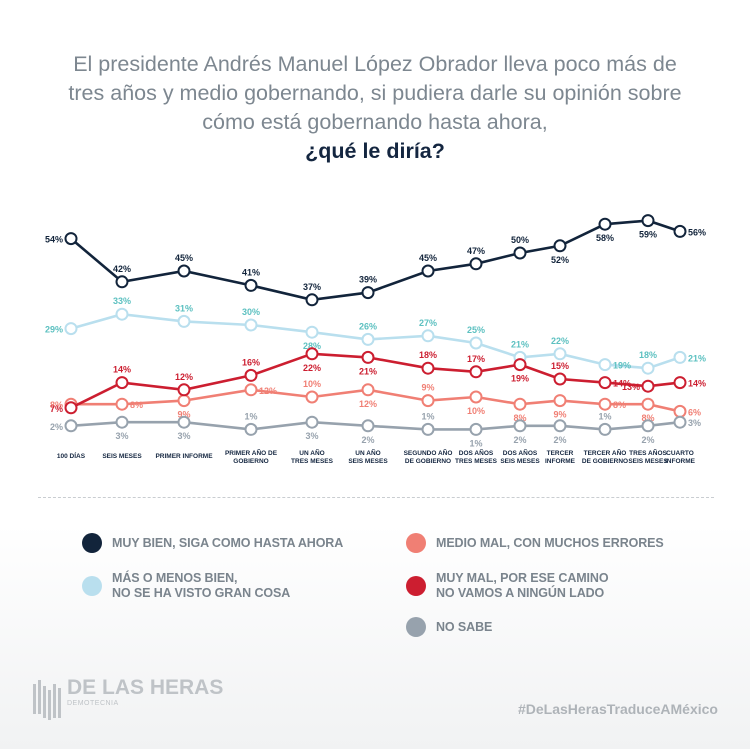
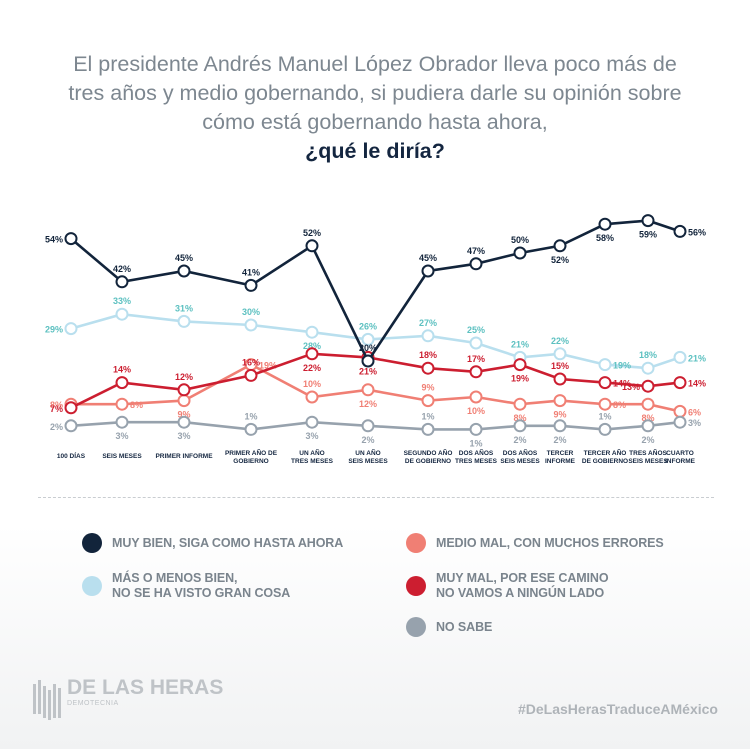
MEDIO MAL, CON MUCHOS ERRORES/PRIMER AÑO DE GOBIERNO: 12% -> 19%
MUY BIEN, SIGA COMO HASTA AHORA/UN AÑO TRES MESES: 37% -> 52%
MUY BIEN, SIGA COMO HASTA AHORA/UN AÑO SEIS MESES: 39% -> 20%
